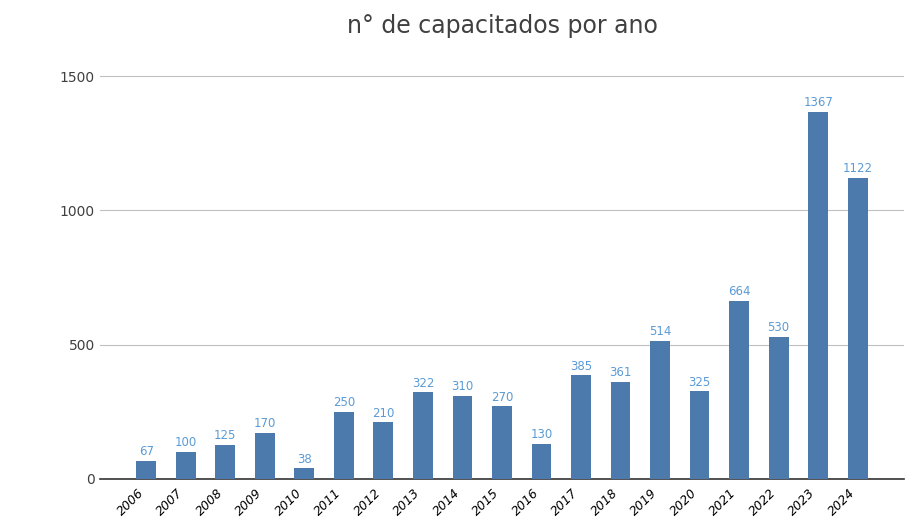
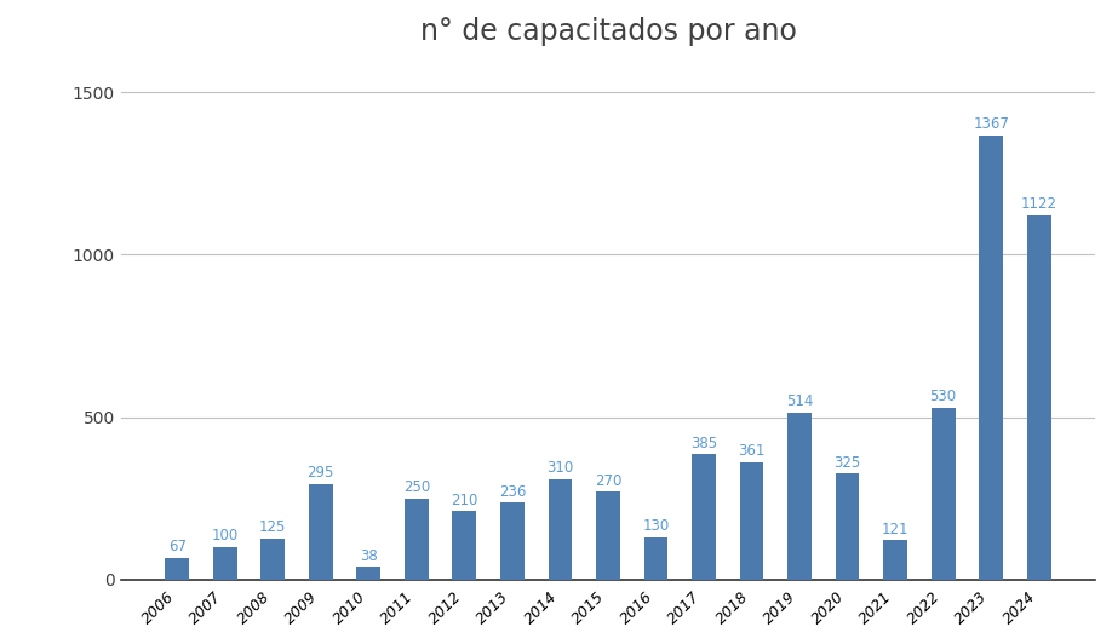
2009: 170 -> 295
2013: 322 -> 236
2021: 664 -> 121
